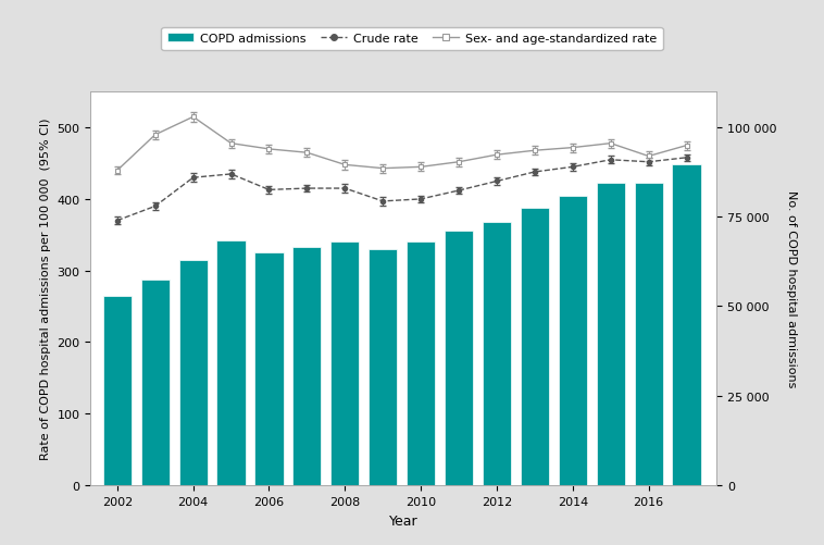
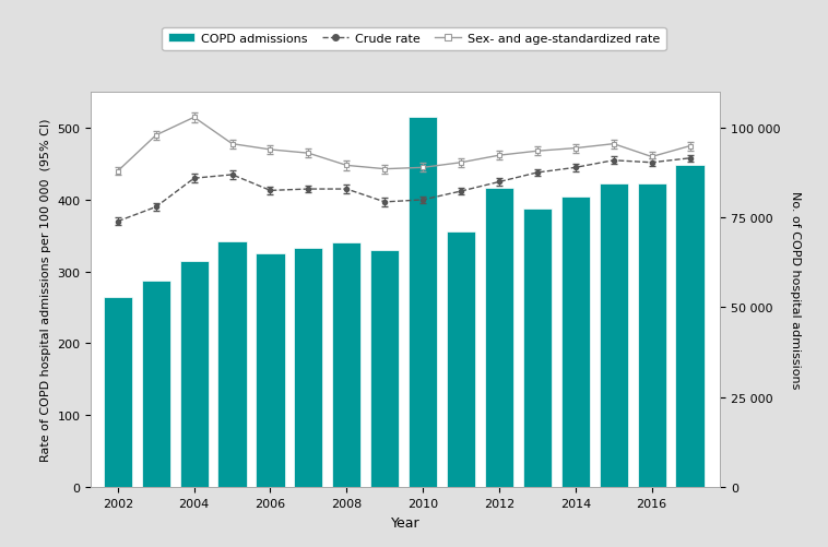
COPD admissions/2010: 340 -> 516
COPD admissions/2012: 368 -> 416
